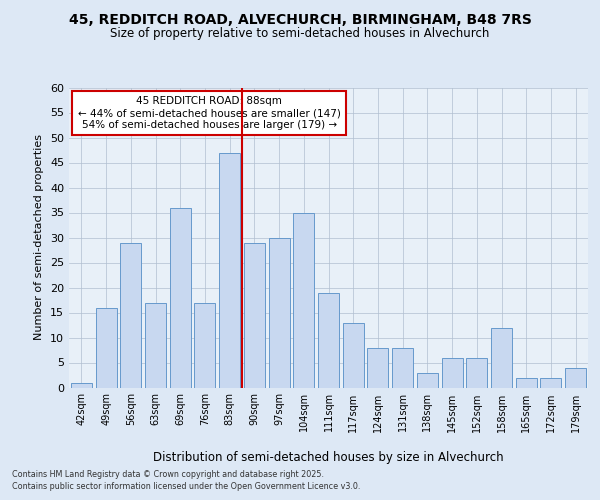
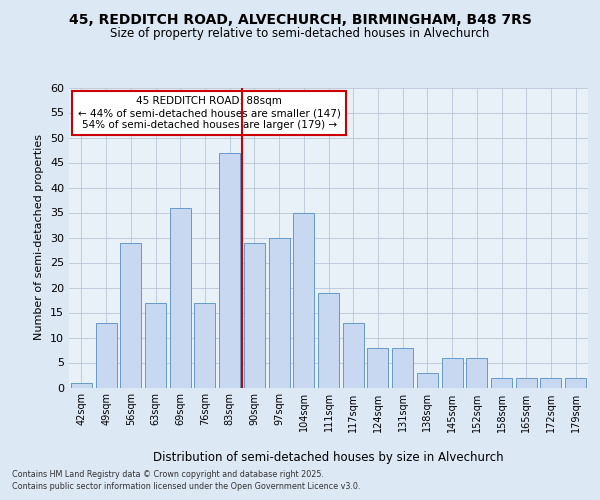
49sqm: 16 -> 13
158sqm: 12 -> 2
179sqm: 4 -> 2
